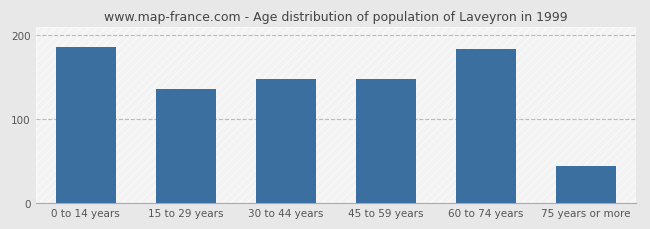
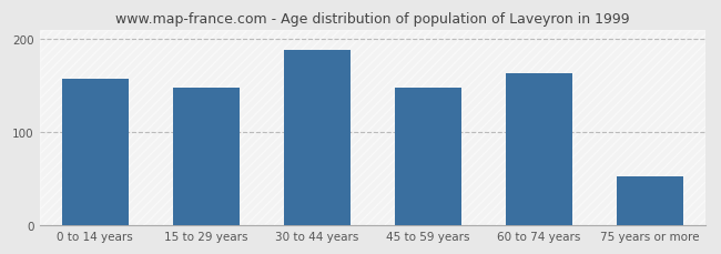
0 to 14 years: 186 -> 158
15 to 29 years: 136 -> 148
30 to 44 years: 148 -> 188
60 to 74 years: 184 -> 163
75 years or more: 44 -> 52
